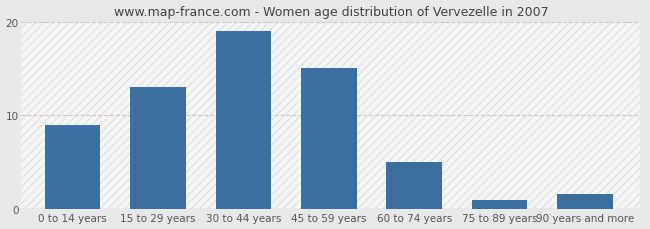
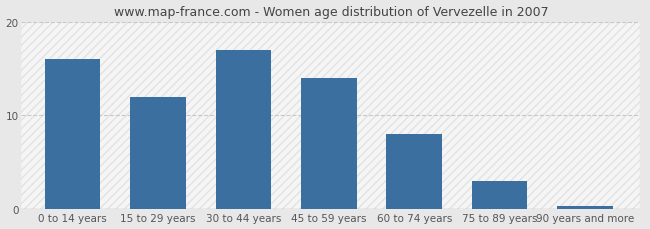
0 to 14 years: 9.0 -> 16.0
15 to 29 years: 13.0 -> 12.0
30 to 44 years: 19.0 -> 17.0
45 to 59 years: 15.0 -> 14.0
60 to 74 years: 5.0 -> 8.0
75 to 89 years: 1.0 -> 3.0
90 years and more: 1.6 -> 0.3
